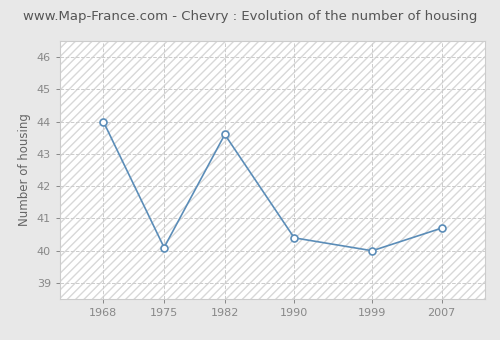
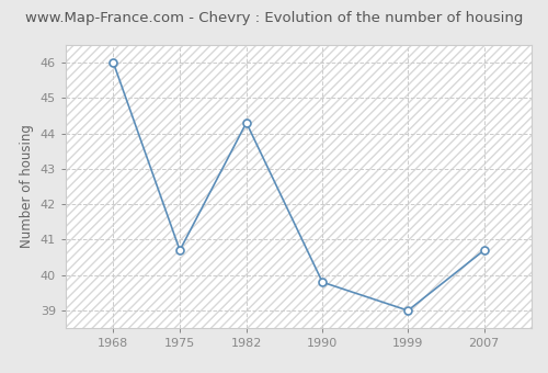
1968: 44.0 -> 46.0
1975: 40.1 -> 40.7
1982: 43.6 -> 44.3
1990: 40.4 -> 39.8
1999: 40.0 -> 39.0
